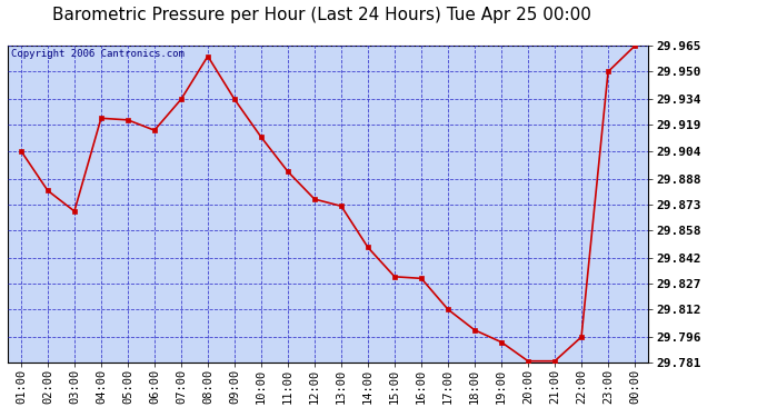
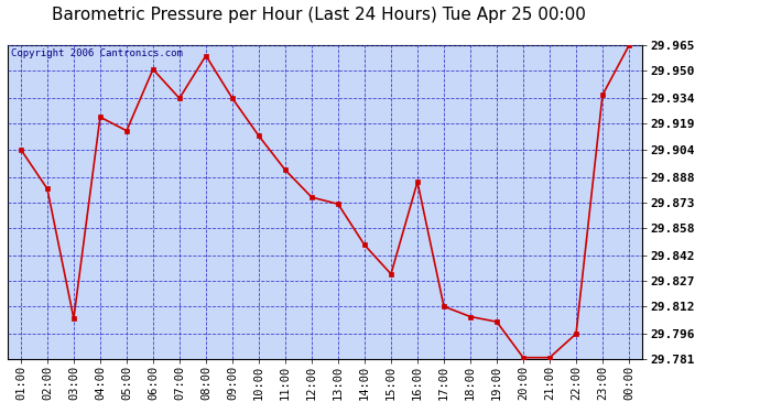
03:00: 29.869 -> 29.805
05:00: 29.922 -> 29.915
06:00: 29.916 -> 29.951
16:00: 29.830 -> 29.885
18:00: 29.800 -> 29.806
19:00: 29.793 -> 29.803
23:00: 29.950 -> 29.936
